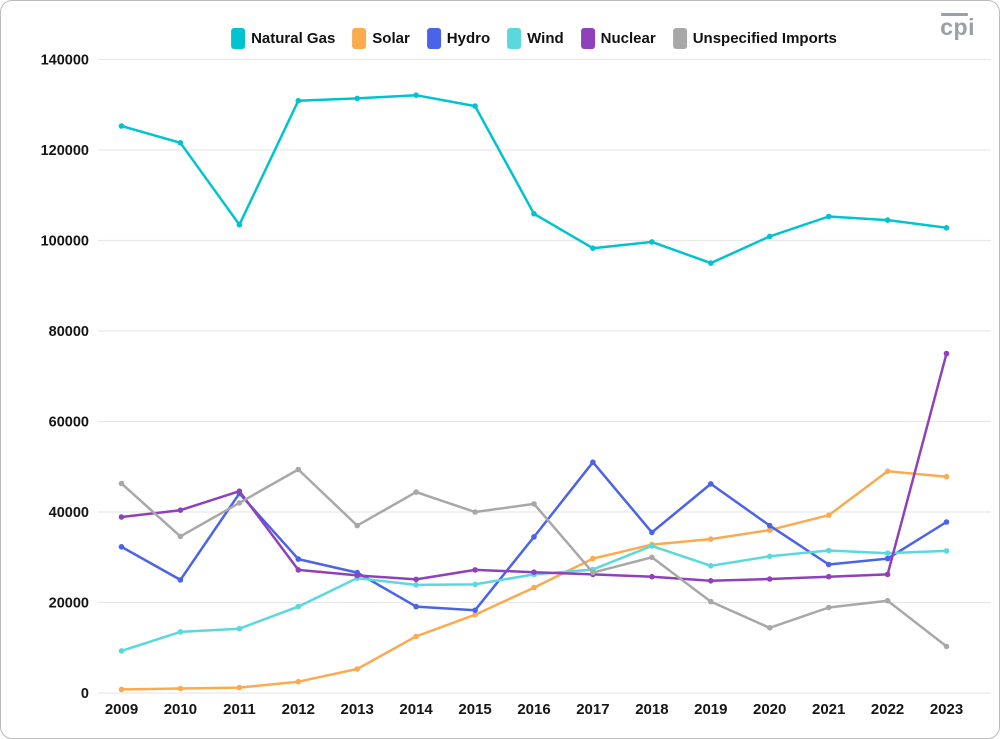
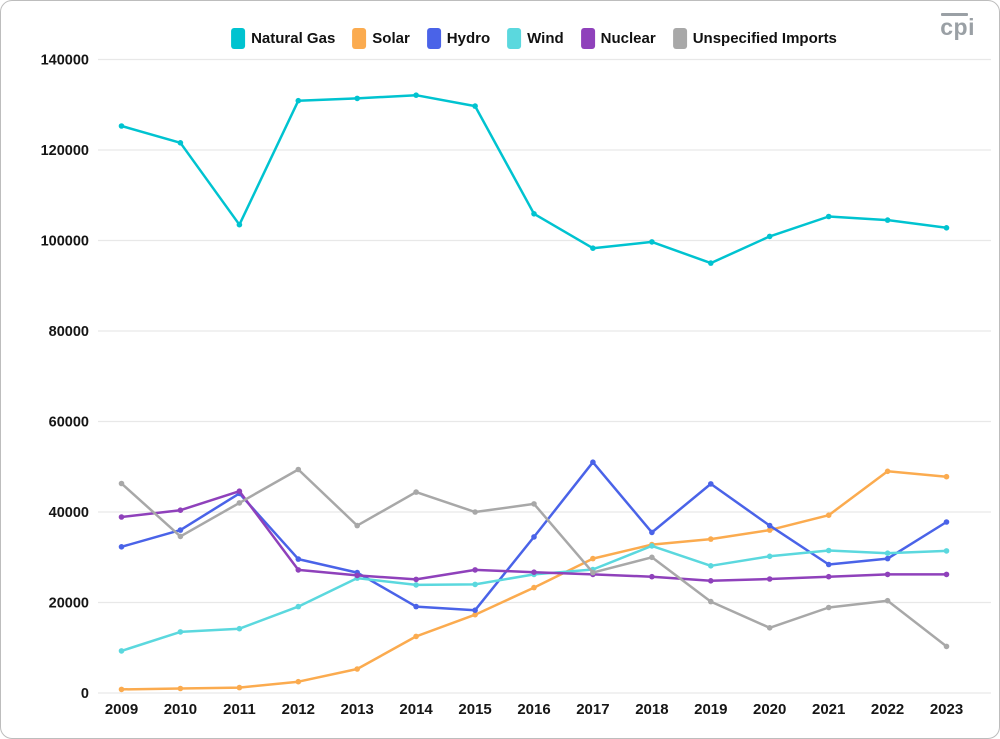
Hydro/2010: 25000 -> 36000
Nuclear/2023: 75000 -> 26000
